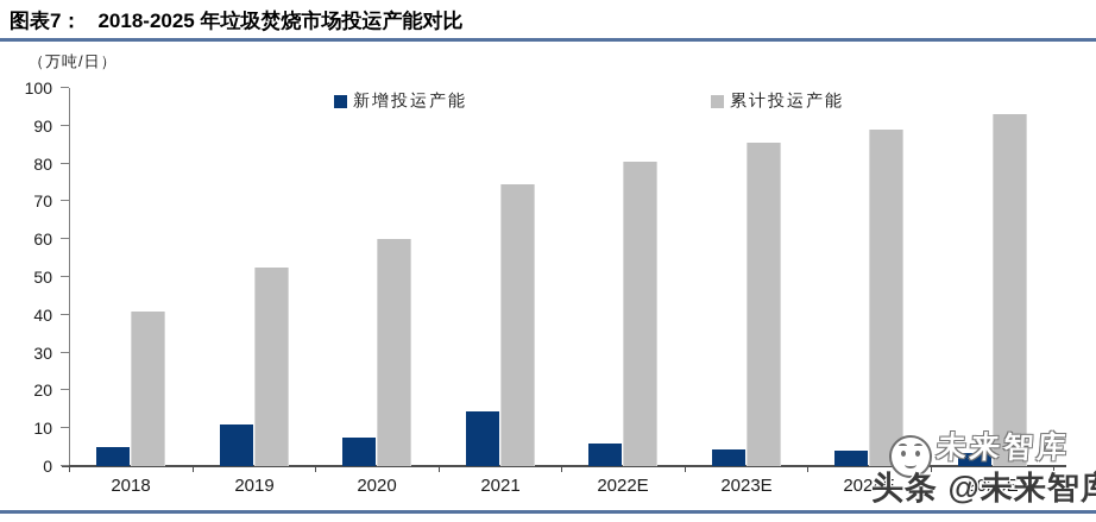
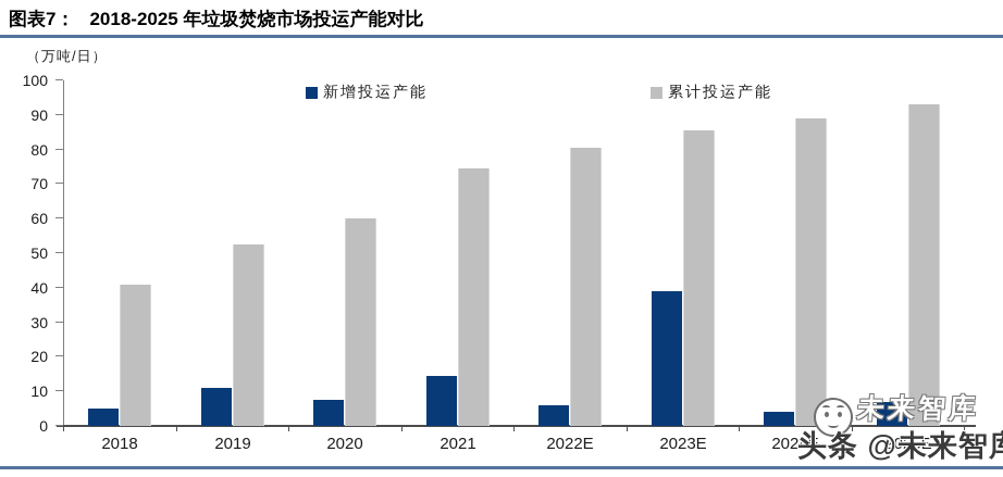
新增投运产能/2023E: 4 -> 39
新增投运产能/2025E: 4 -> 7
